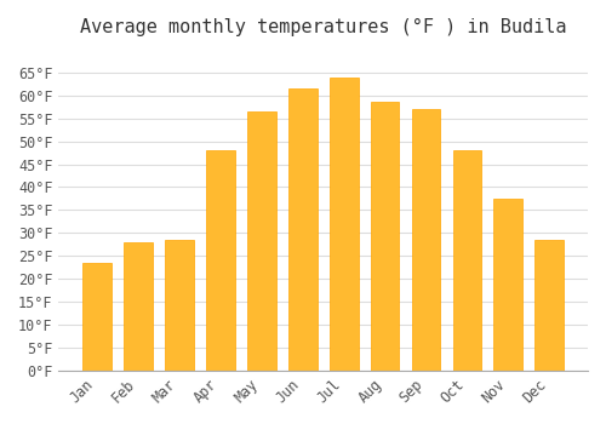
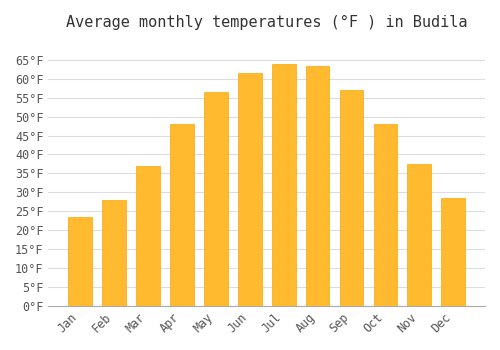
Mar: 28.5°F -> 37.0°F
Aug: 58.5°F -> 63.5°F
